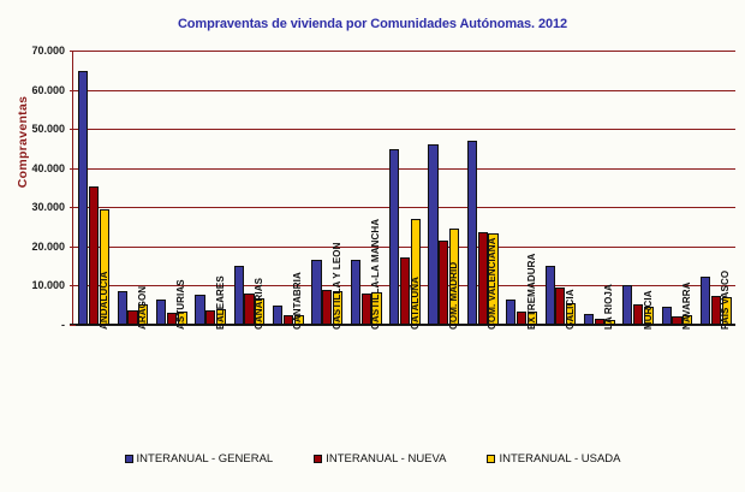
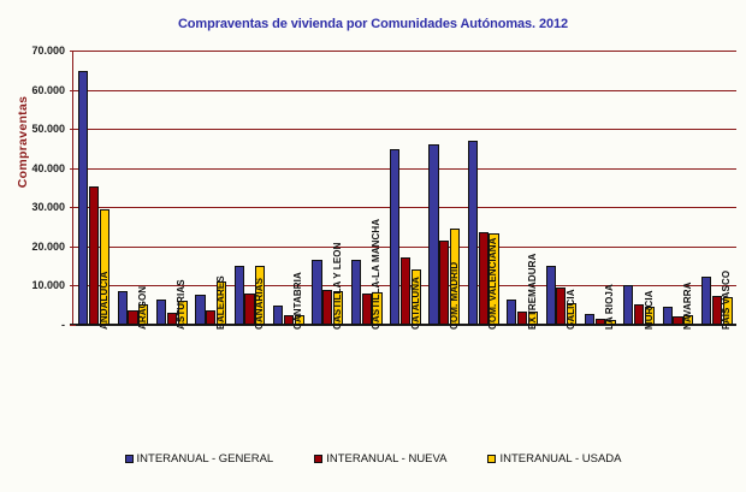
INTERANUAL - USADA/ASTURIAS: 3000 -> 6000
INTERANUAL - USADA/BALEARES: 4000 -> 11000
INTERANUAL - USADA/CANARIAS: 7000 -> 15000
INTERANUAL - USADA/CATALUÑA: 27000 -> 14000
